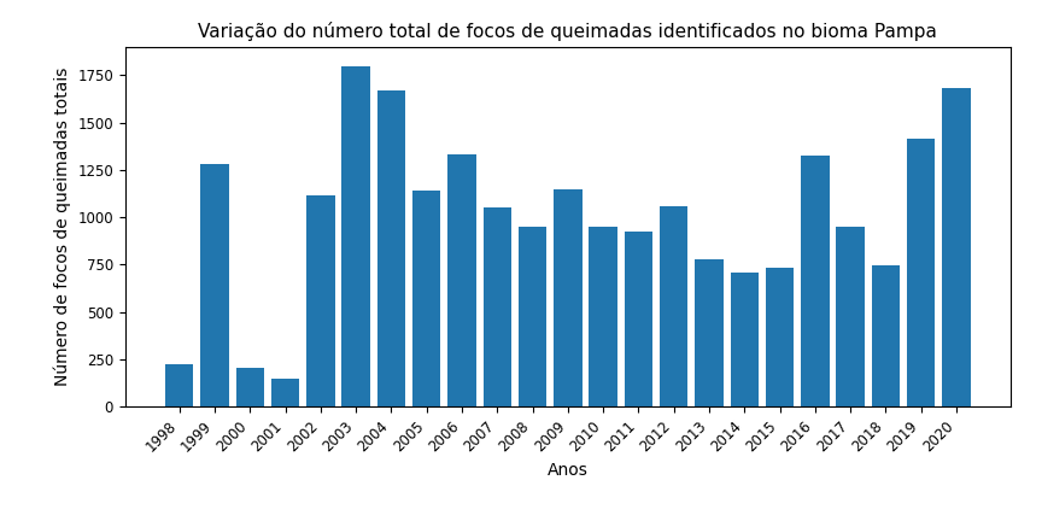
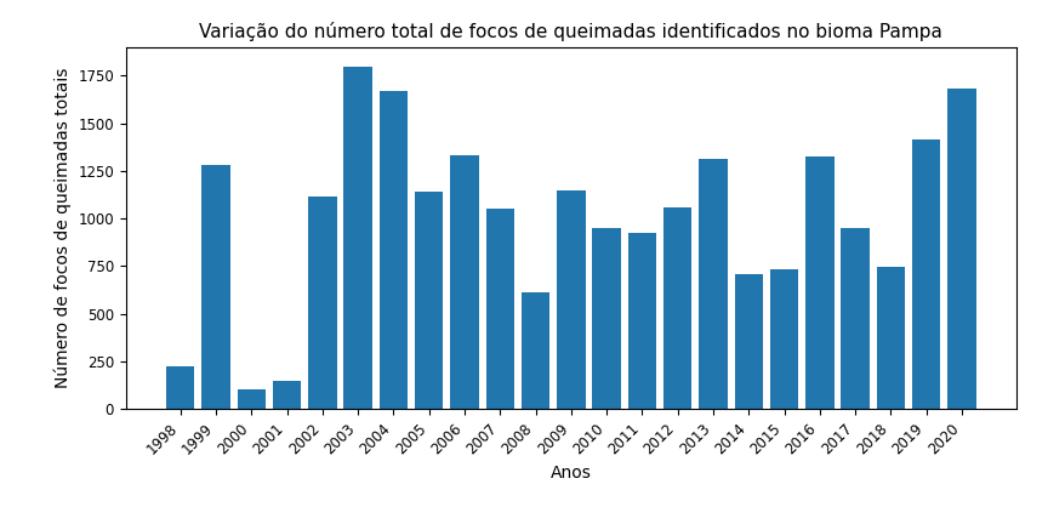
2000: 200 -> 100
2008: 950 -> 610
2013: 780 -> 1310
